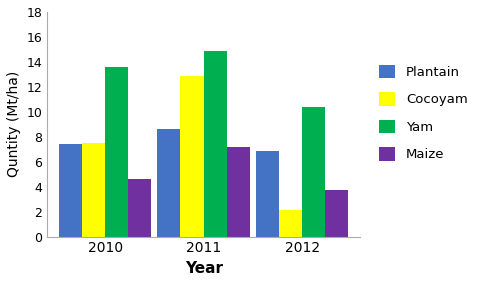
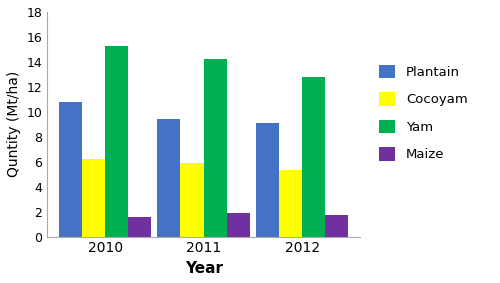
Plantain/2010: 7.4 -> 10.8
Cocoyam/2010: 7.5 -> 6.2
Yam/2010: 13.6 -> 15.3
Maize/2010: 4.6 -> 1.6
Plantain/2011: 8.6 -> 9.4
Cocoyam/2011: 12.9 -> 5.9
Yam/2011: 14.9 -> 14.2
Maize/2011: 7.2 -> 1.9
Plantain/2012: 6.9 -> 9.1
Cocoyam/2012: 2.1 -> 5.3
Yam/2012: 10.4 -> 12.8
Maize/2012: 3.7 -> 1.7
